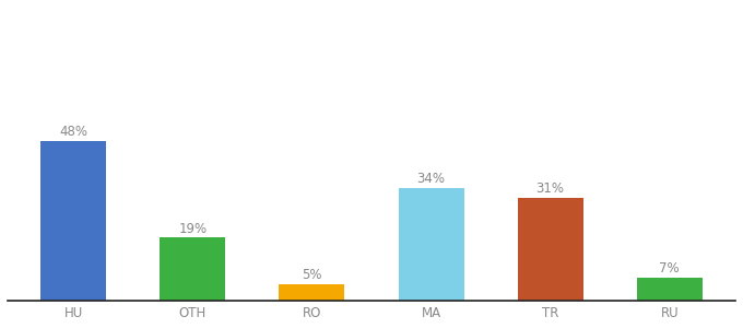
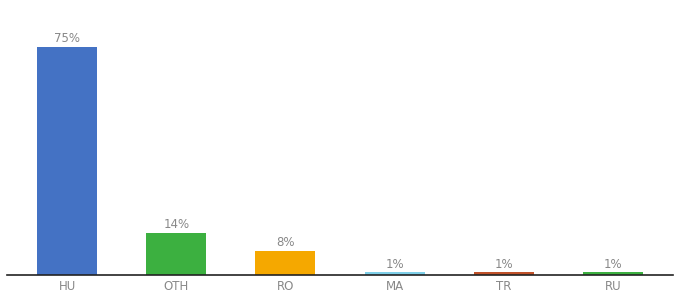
HU: 48% -> 75%
OTH: 19% -> 14%
RO: 5% -> 8%
MA: 34% -> 1%
TR: 31% -> 1%
RU: 7% -> 1%
